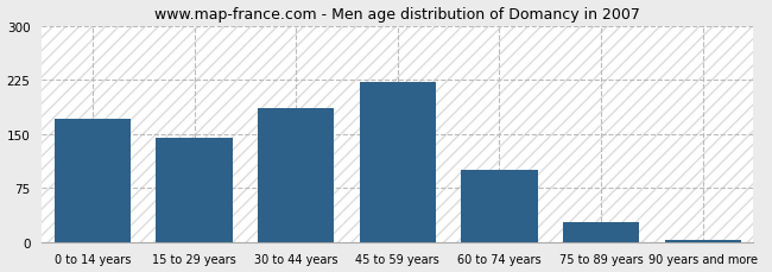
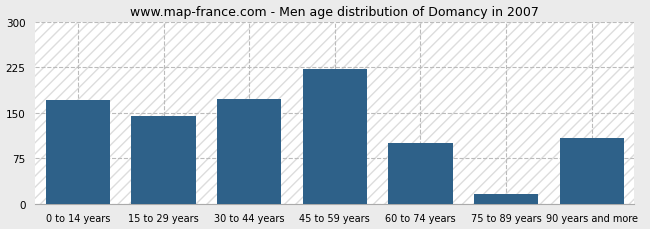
30 to 44 years: 185 -> 172
75 to 89 years: 28 -> 16
90 years and more: 3 -> 108
